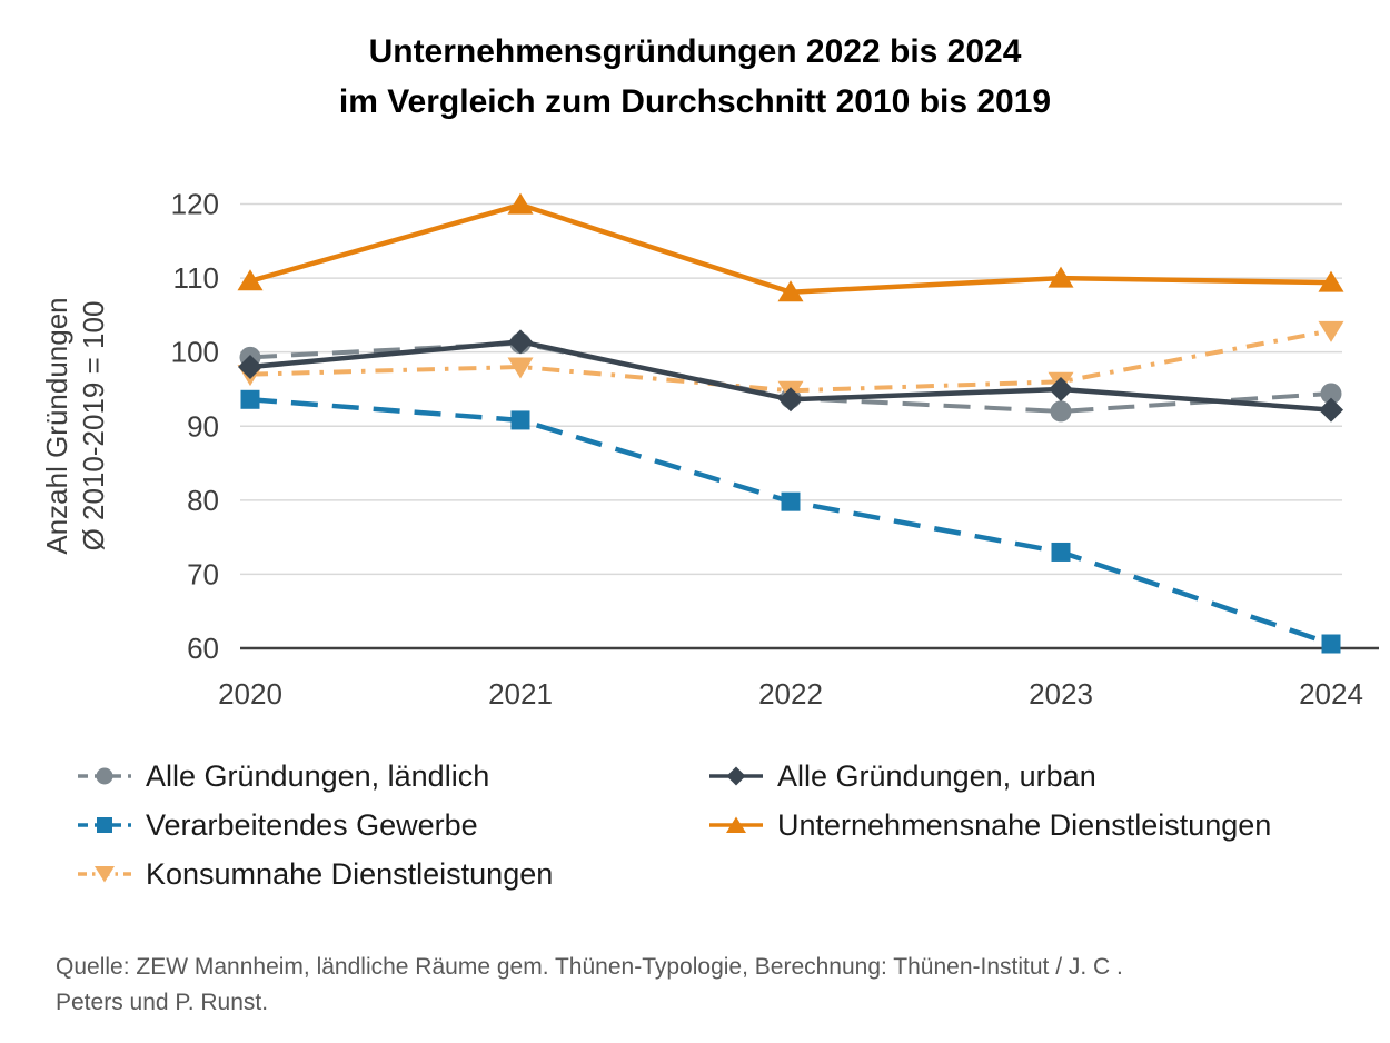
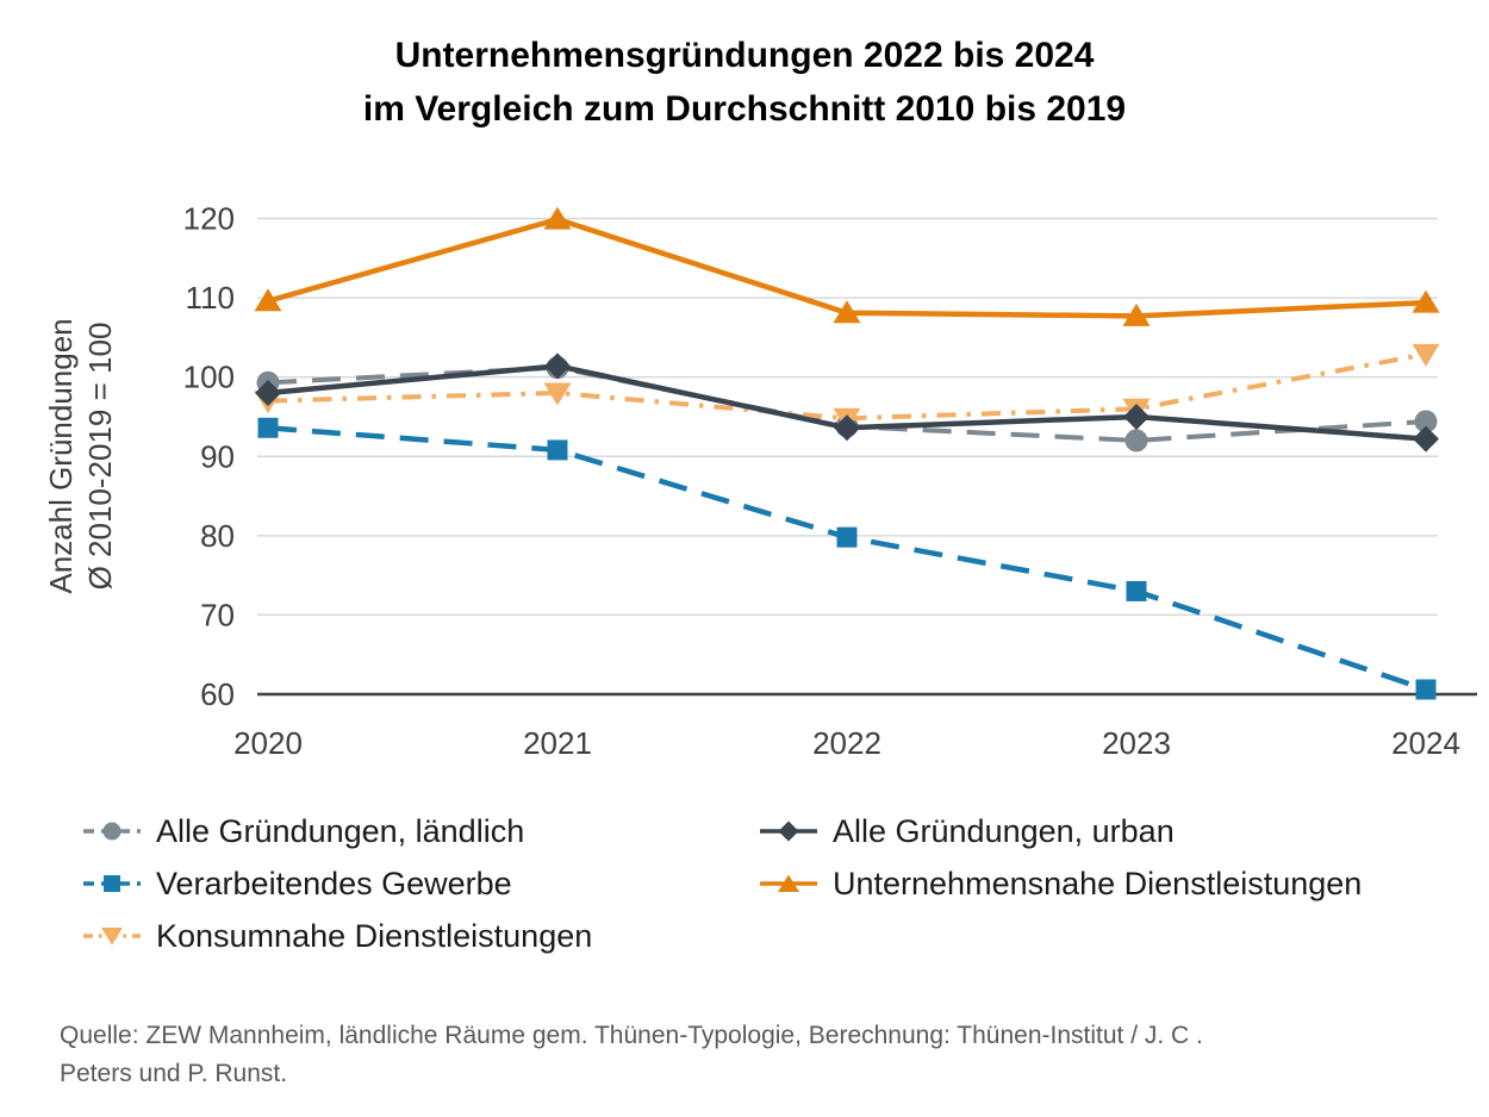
Unternehmensnahe Dienstleistungen/2023: 110 -> 108
